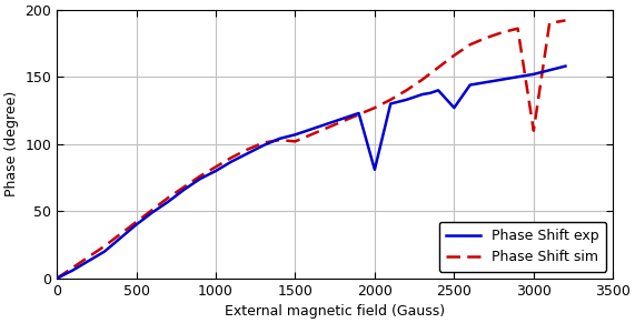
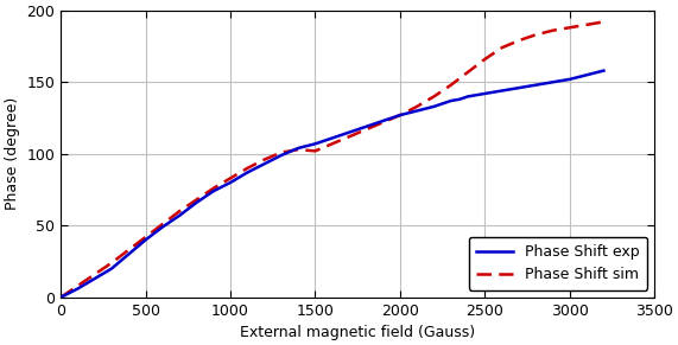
Phase Shift exp/2000: 81 -> 127
Phase Shift exp/2500: 127 -> 142
Phase Shift sim/3000: 110 -> 188
